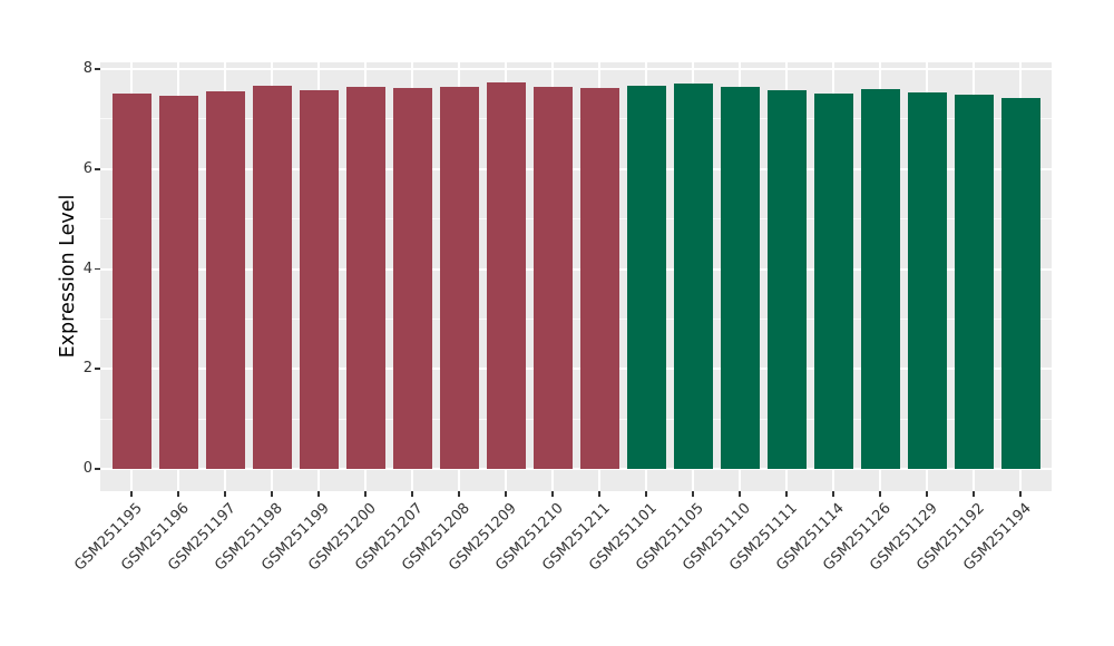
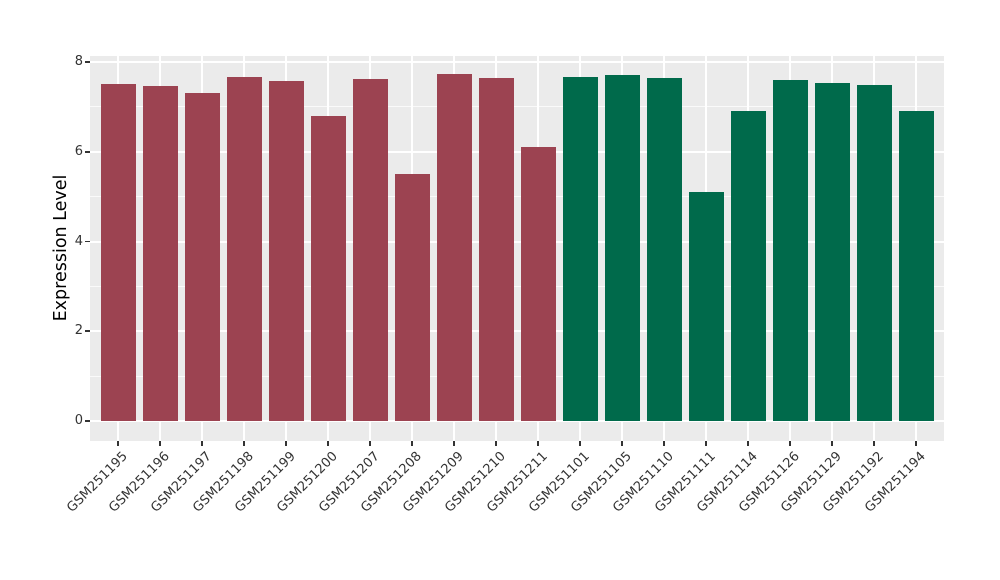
GSM251197: 7.6 -> 7.3
GSM251200: 7.6 -> 6.8
GSM251208: 7.7 -> 5.5
GSM251211: 7.6 -> 6.1
GSM251111: 7.6 -> 5.1
GSM251114: 7.5 -> 6.9
GSM251194: 7.4 -> 6.9
